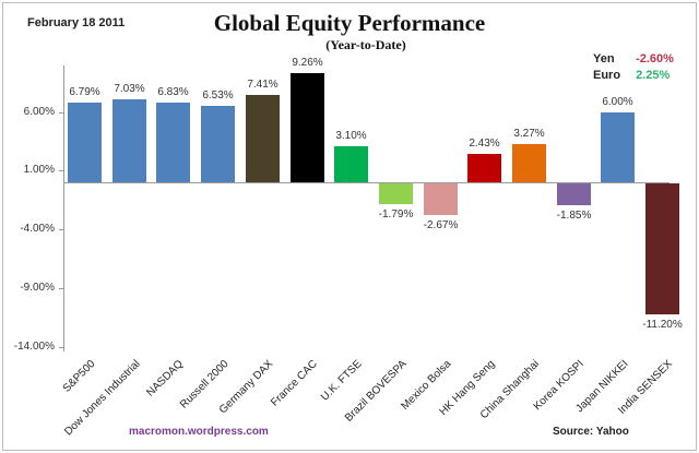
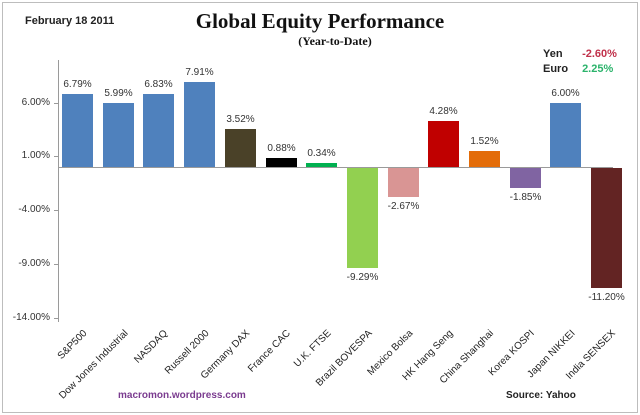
Dow Jones Industrial: 7.03% -> 5.99%
Russell 2000: 6.53% -> 7.91%
Germany DAX: 7.41% -> 3.52%
France CAC: 9.26% -> 0.88%
U.K. FTSE: 3.10% -> 0.34%
Brazil BOVESPA: -1.79% -> -9.29%
HK Hang Seng: 2.43% -> 4.28%
China Shanghai: 3.27% -> 1.52%
